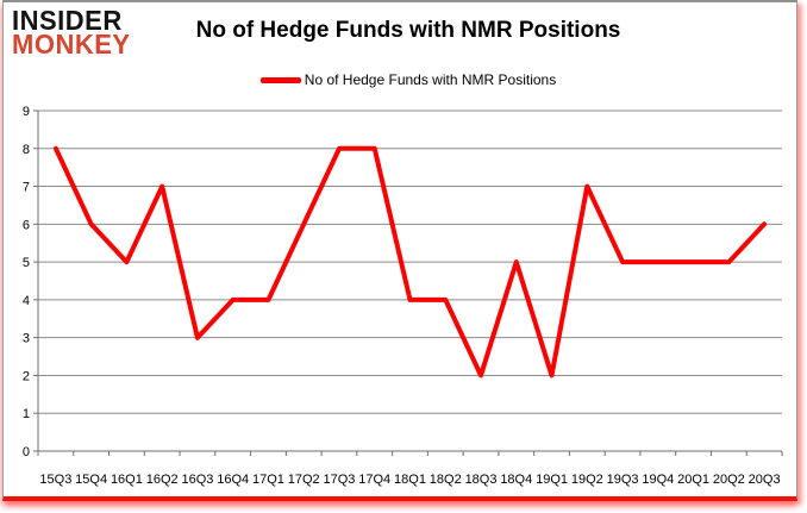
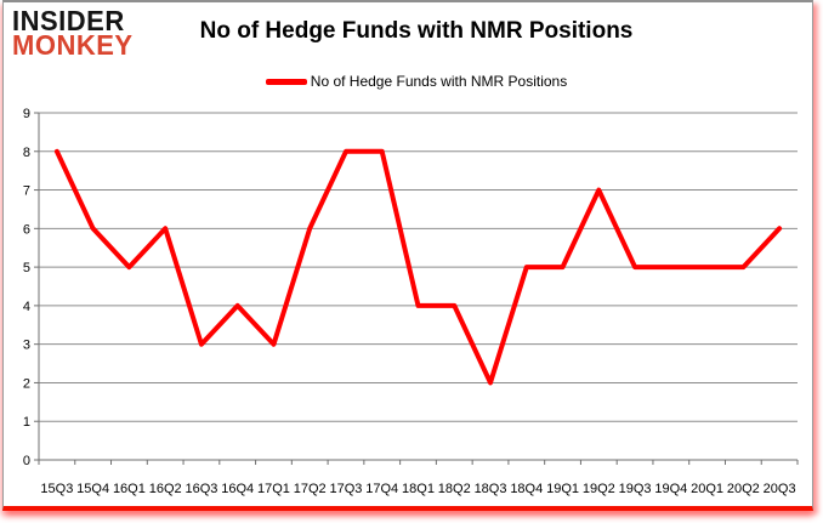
16Q2: 7 -> 6
17Q1: 4 -> 3
19Q1: 2 -> 5
